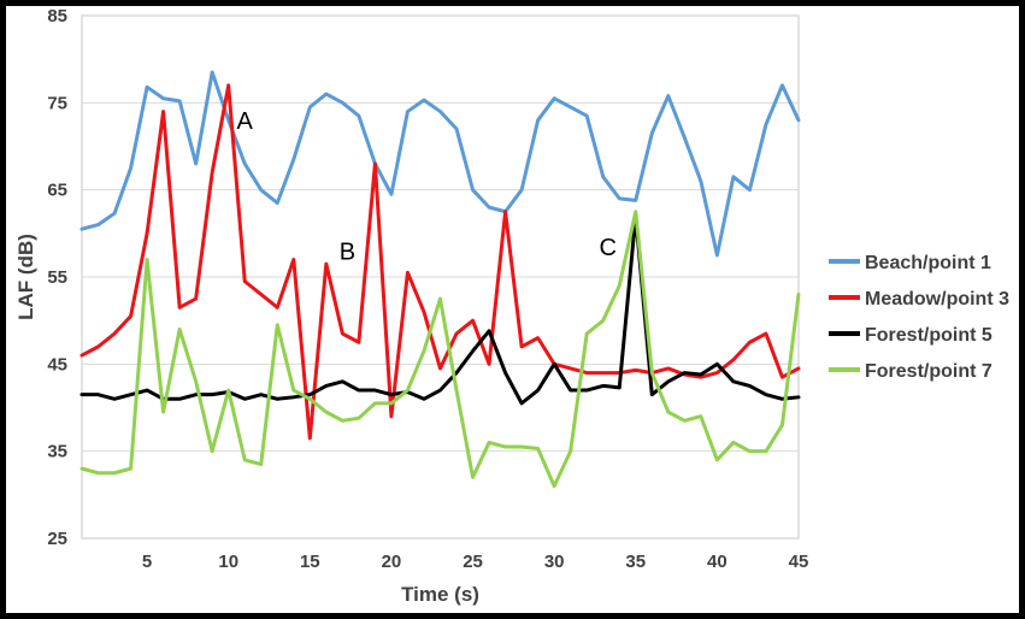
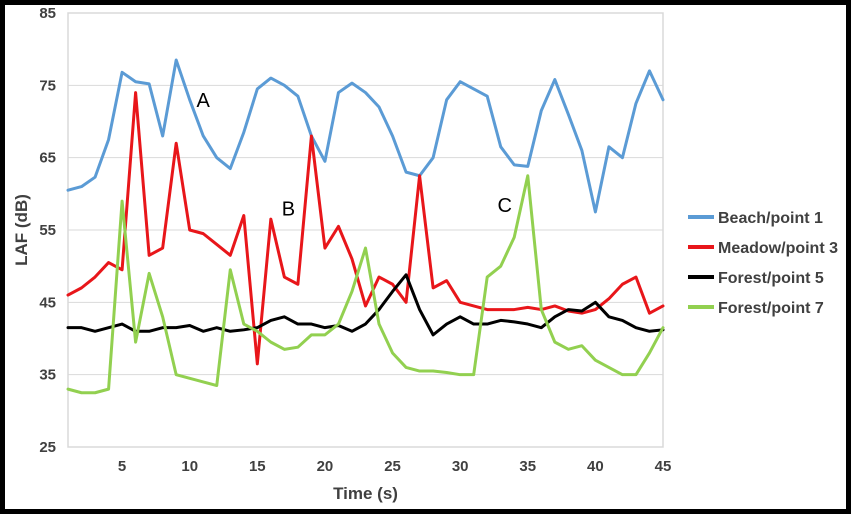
Meadow/point 3/5: 60 -> 50
Forest/point 7/5: 57 -> 59
Meadow/point 3/10: 77 -> 55
Forest/point 7/10: 42 -> 34
Meadow/point 3/20: 39 -> 52
Beach/point 1/25: 65 -> 68
Meadow/point 3/25: 50 -> 48
Forest/point 7/25: 32 -> 38
Forest/point 5/30: 45 -> 43
Forest/point 7/30: 31 -> 35
Forest/point 5/35: 62 -> 42
Forest/point 7/40: 34 -> 37
Forest/point 7/45: 53 -> 42
